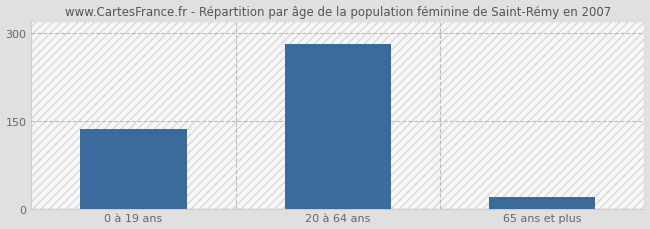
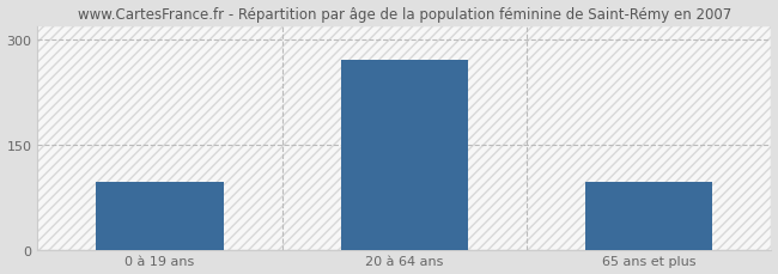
0 à 19 ans: 136 -> 97
20 à 64 ans: 282 -> 272
65 ans et plus: 20 -> 97
